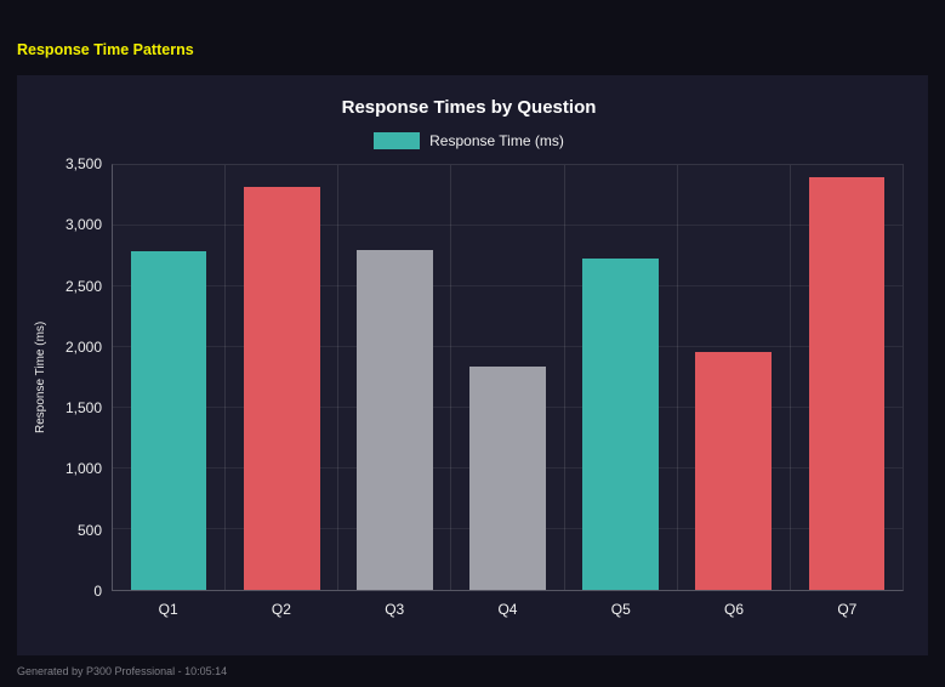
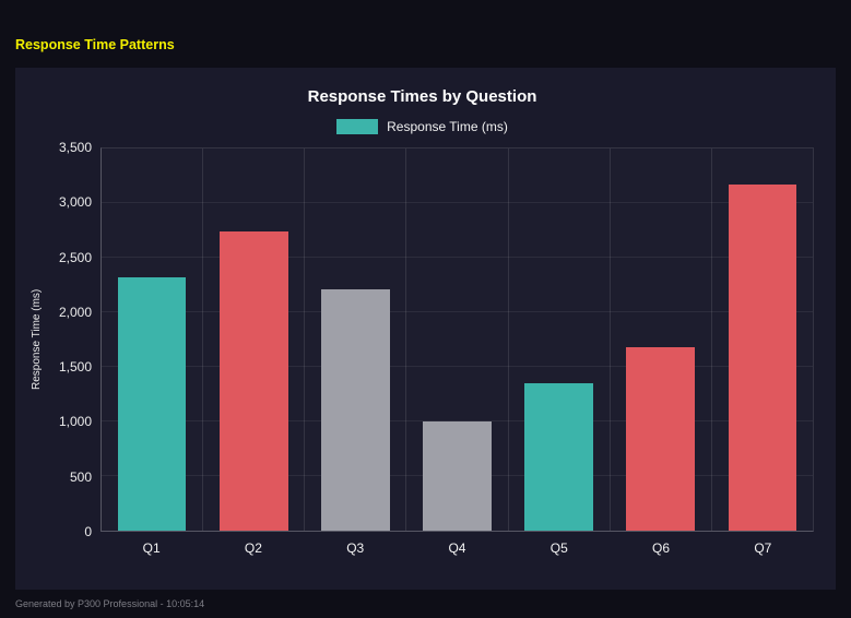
Q1: 2790 -> 2320
Q2: 3320 -> 2740
Q3: 2800 -> 2210
Q4: 1840 -> 1000
Q5: 2730 -> 1350
Q6: 1960 -> 1680
Q7: 3400 -> 3170
